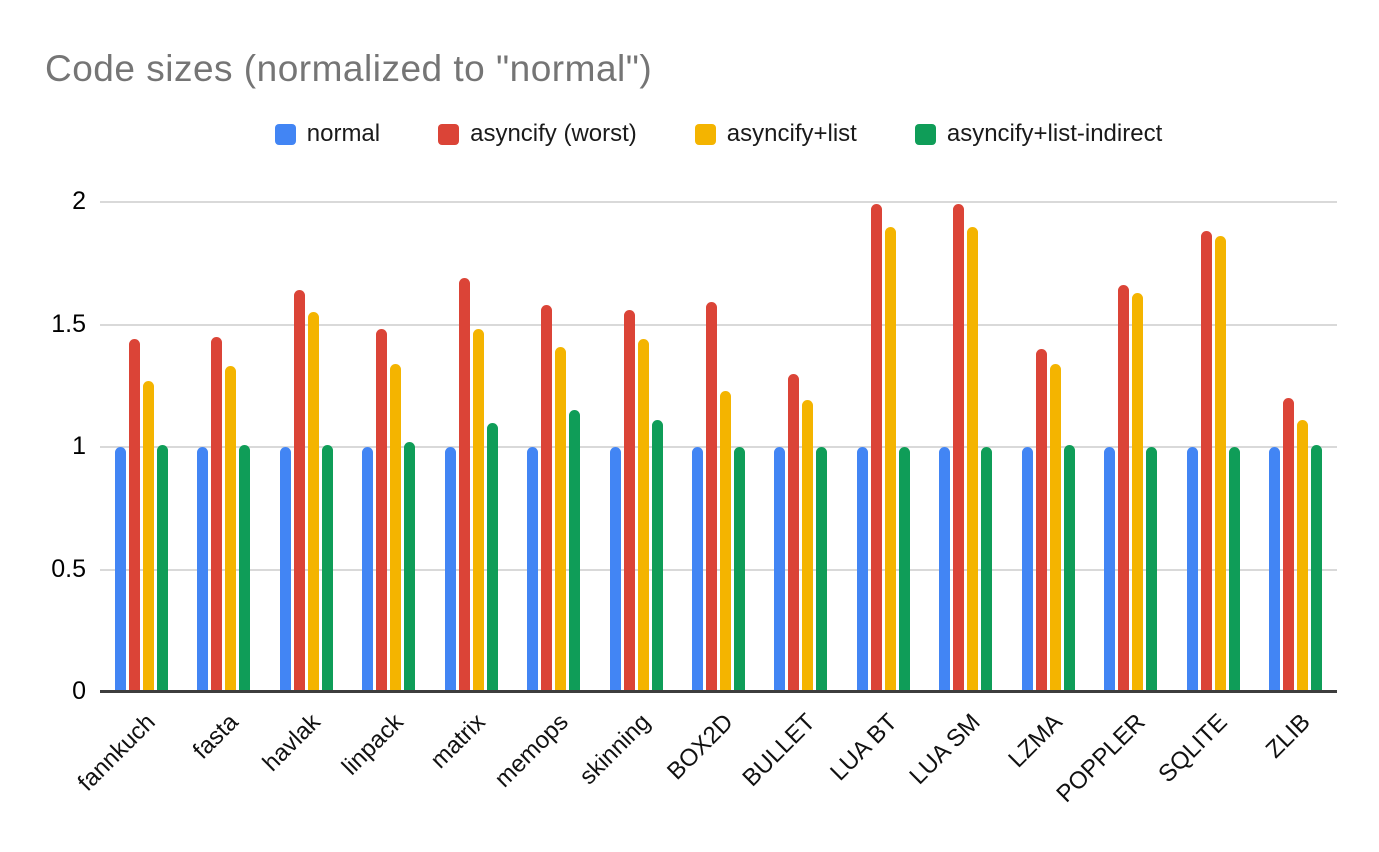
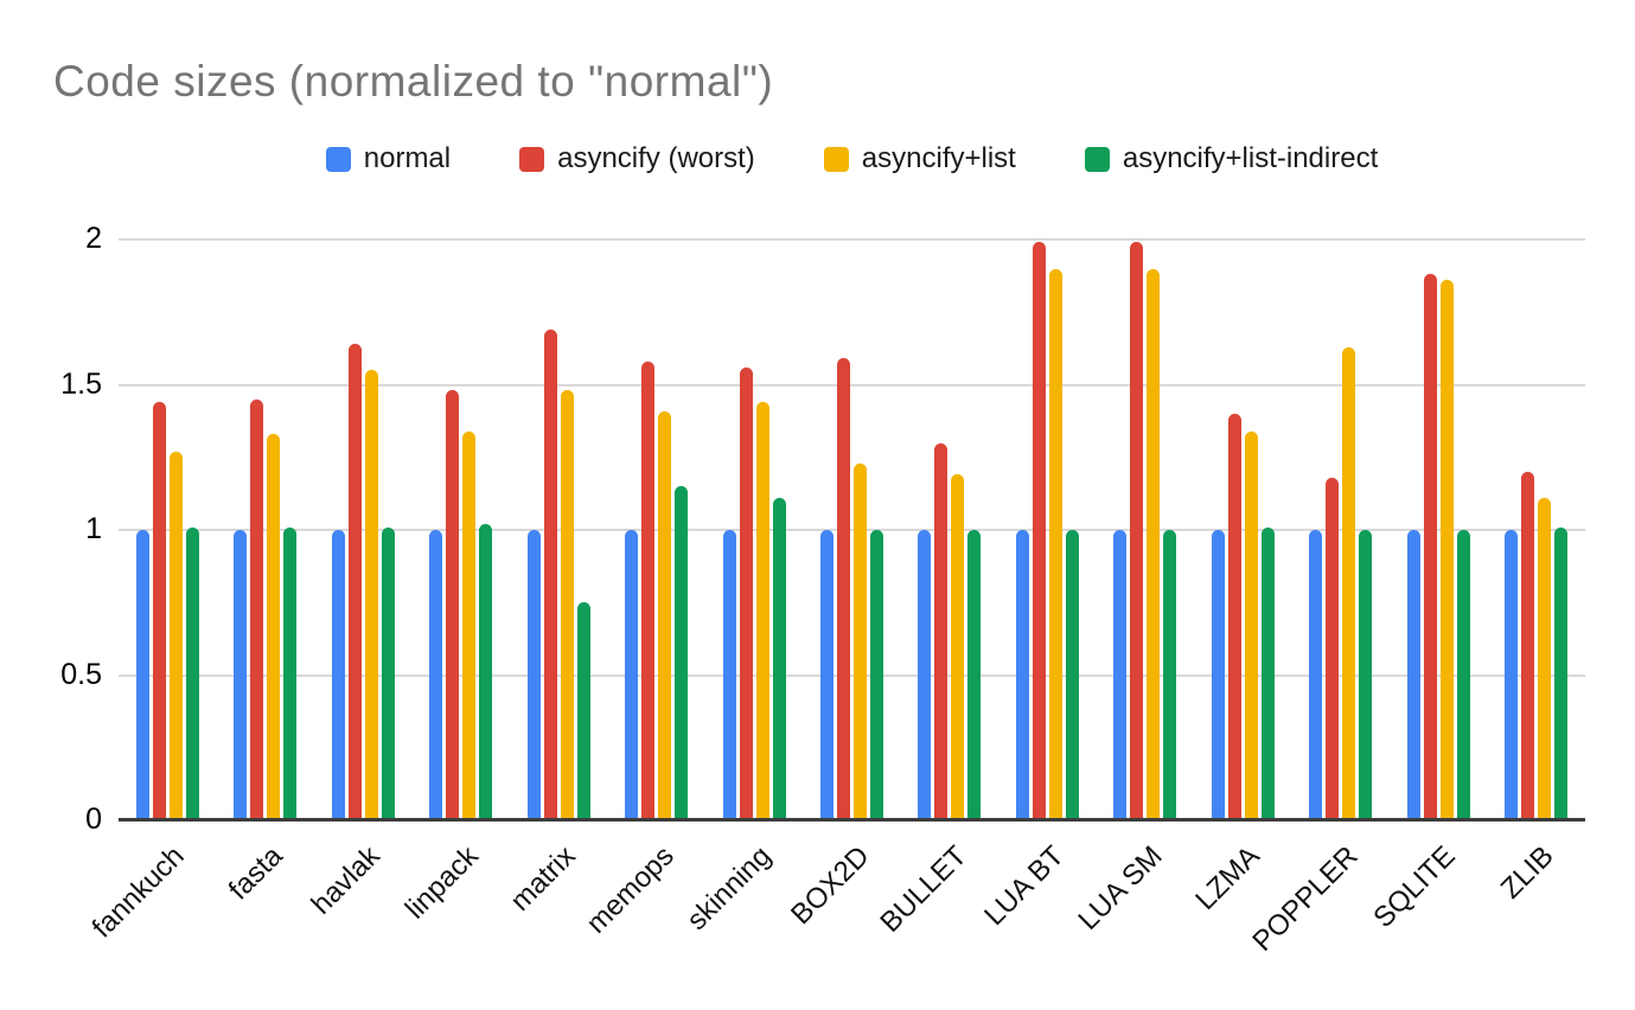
asyncify+list-indirect/matrix: 1.10 -> 0.75
asyncify (worst)/POPPLER: 1.66 -> 1.18
